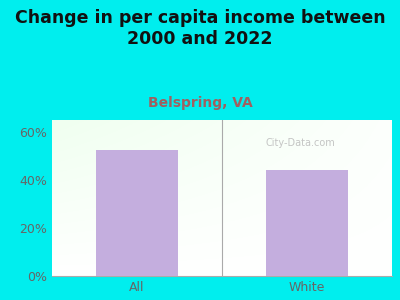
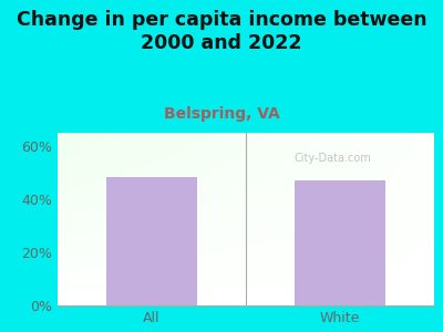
All: 52.5% -> 48.5%
White: 44.0% -> 47.0%
